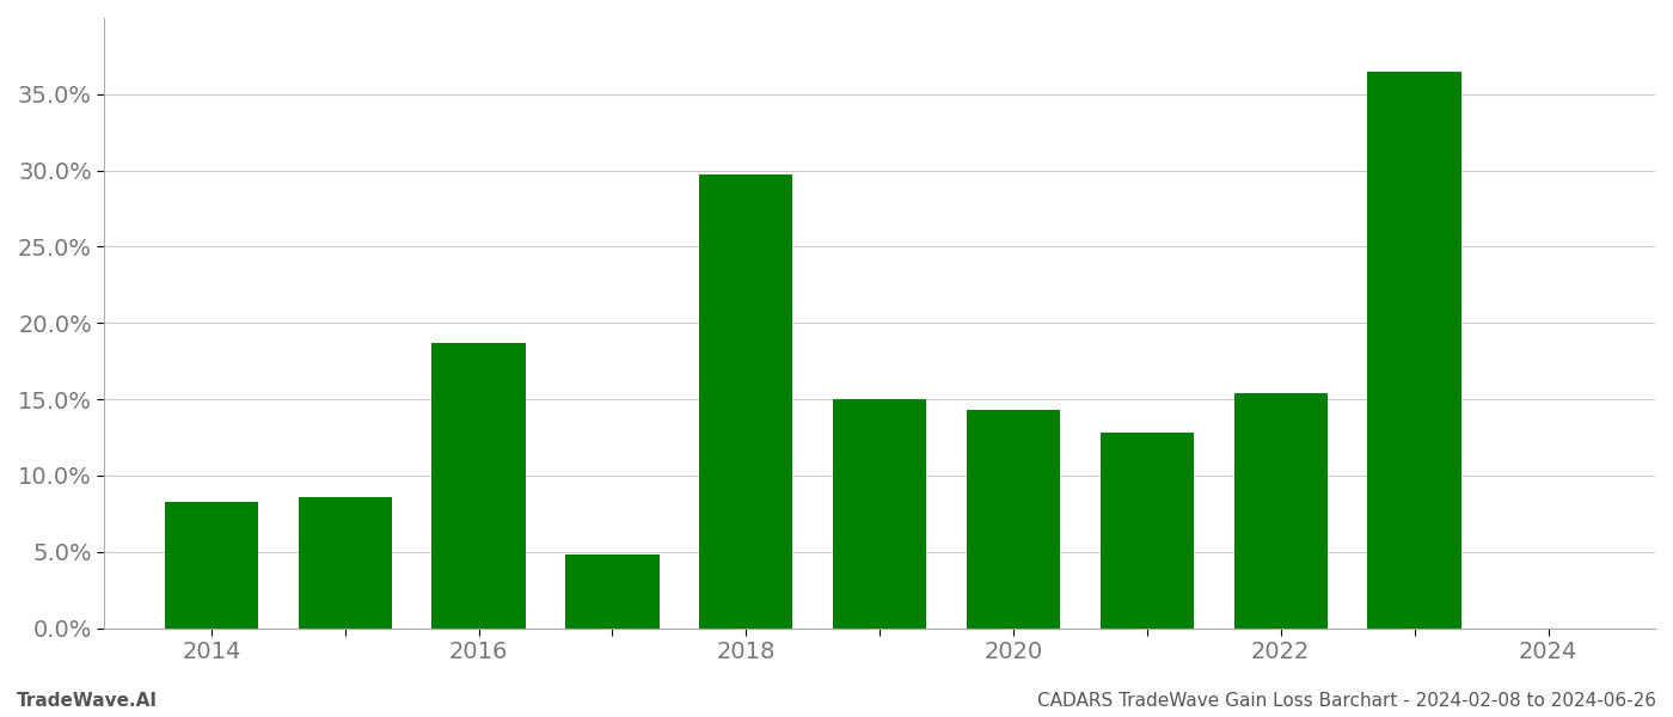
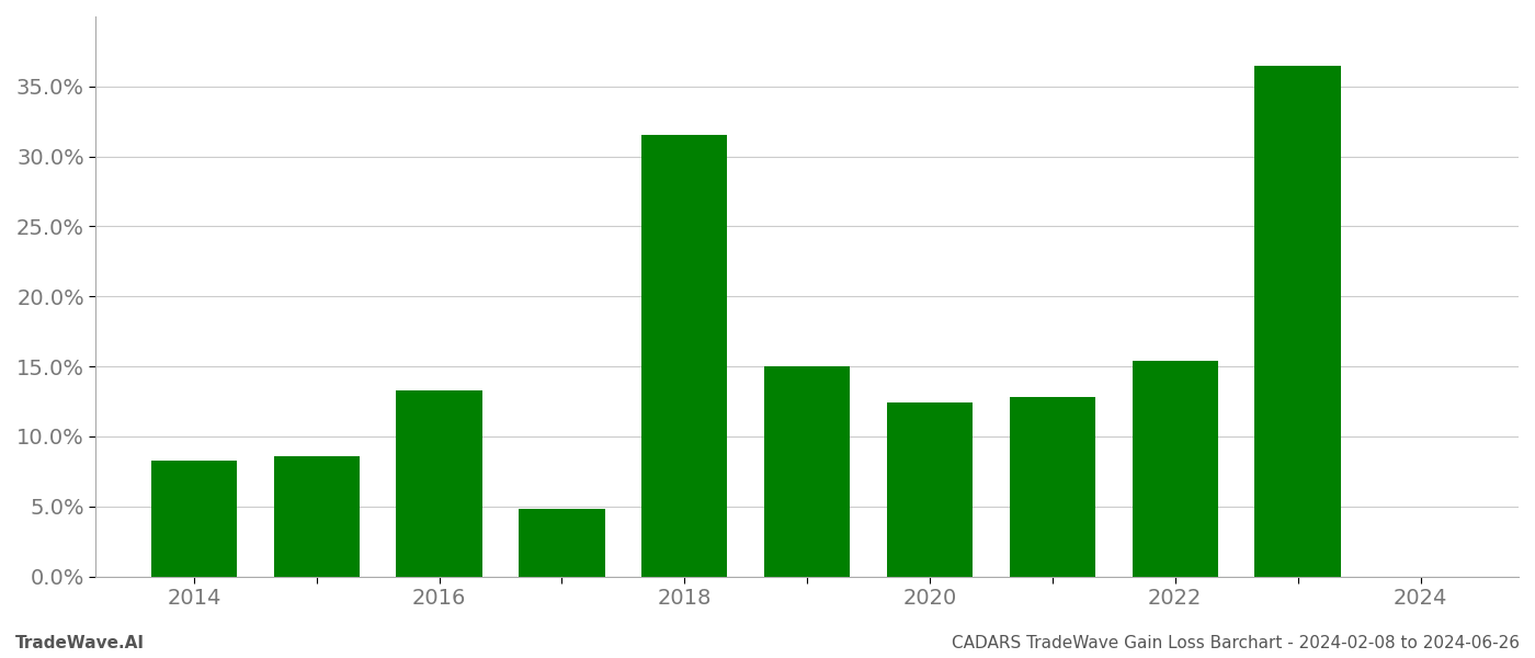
2016: 18.7% -> 13.3%
2018: 29.7% -> 31.5%
2020: 14.3% -> 12.4%
